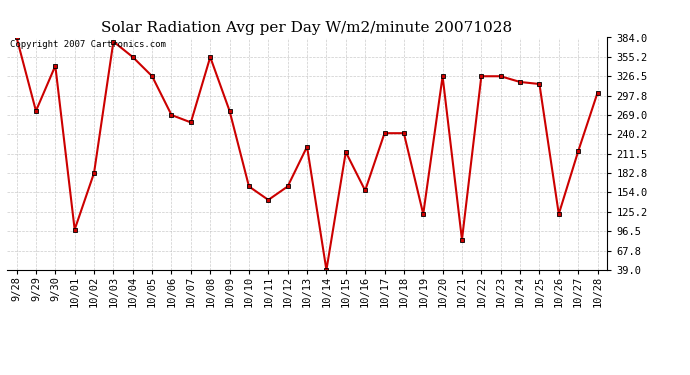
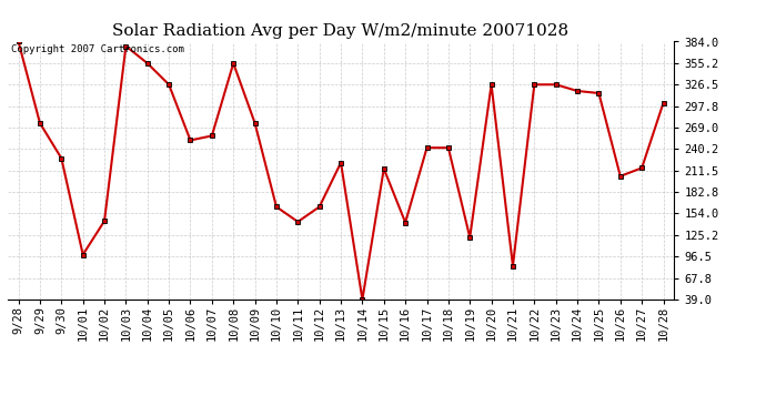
9/30: 342 -> 228
10/02: 183 -> 144
10/06: 269 -> 252
10/16: 157 -> 142
10/26: 122 -> 204
